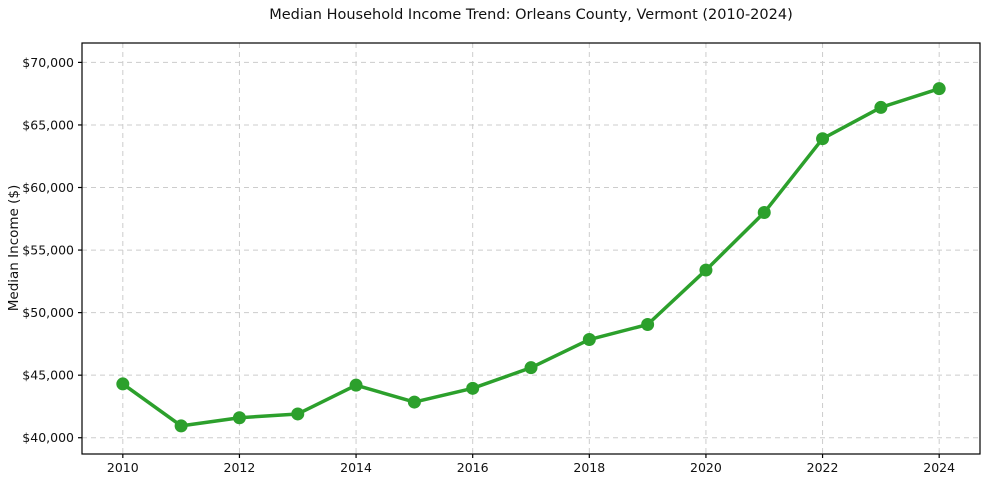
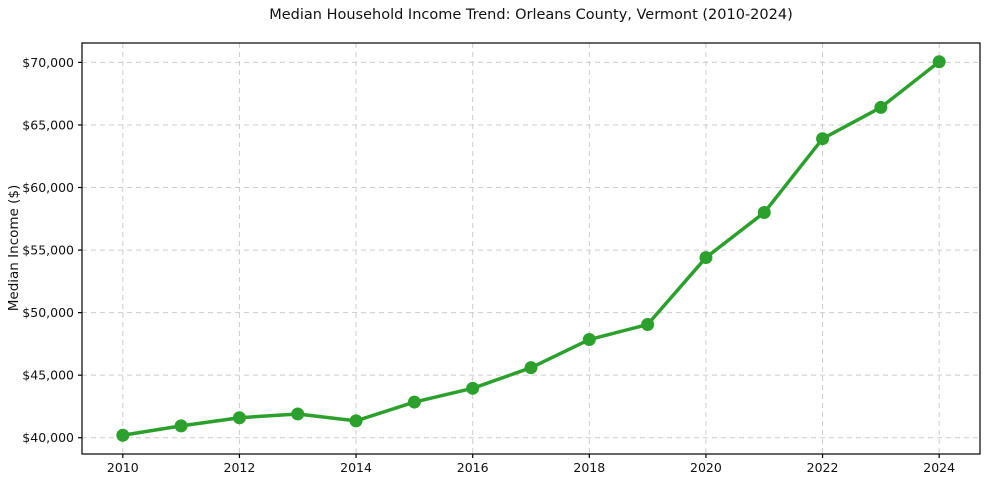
2010: $44300 -> $40200
2014: $44200 -> $41400
2020: $53400 -> $54400
2024: $67900 -> $70000
